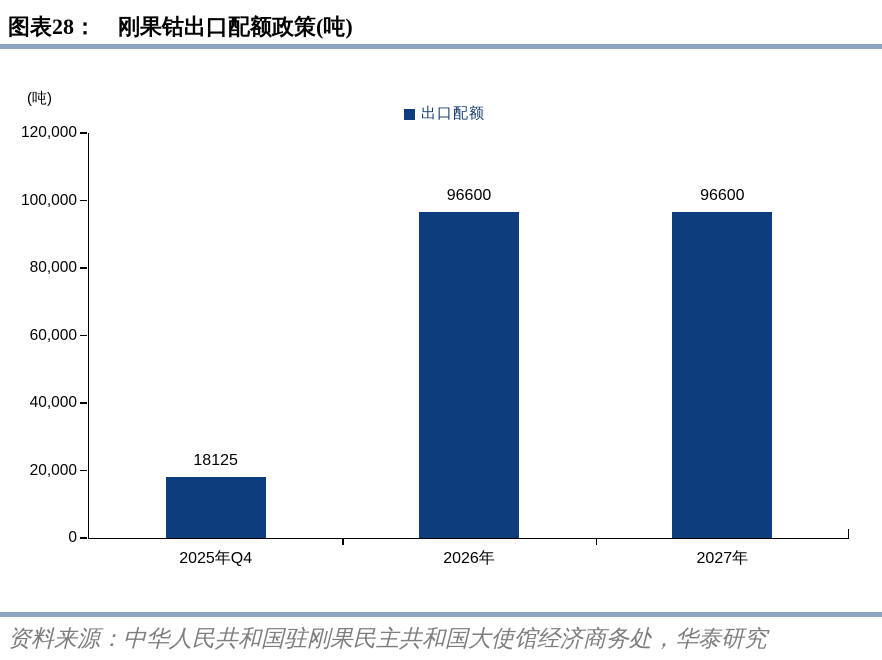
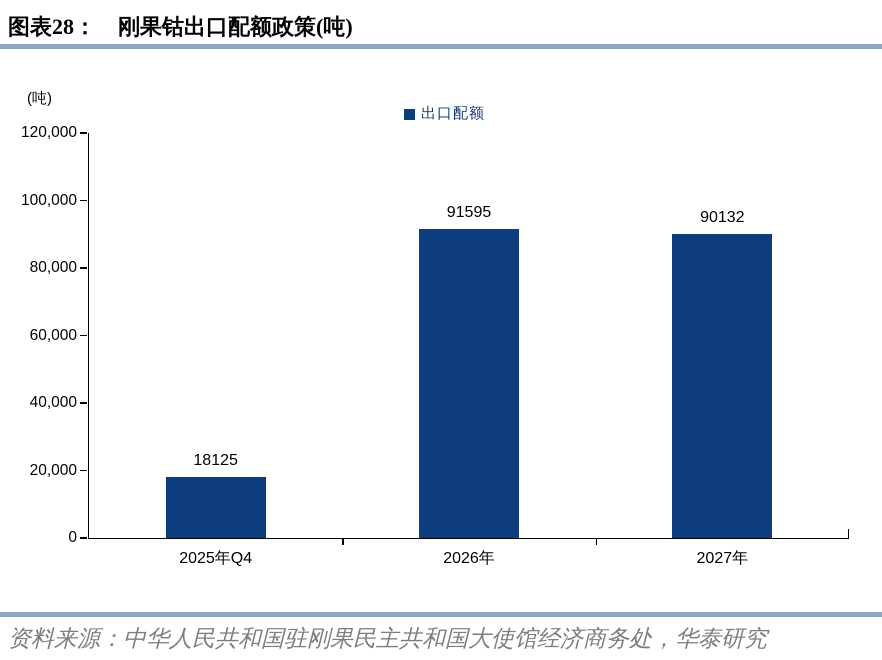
2026年: 96600 -> 91595
2027年: 96600 -> 90132
